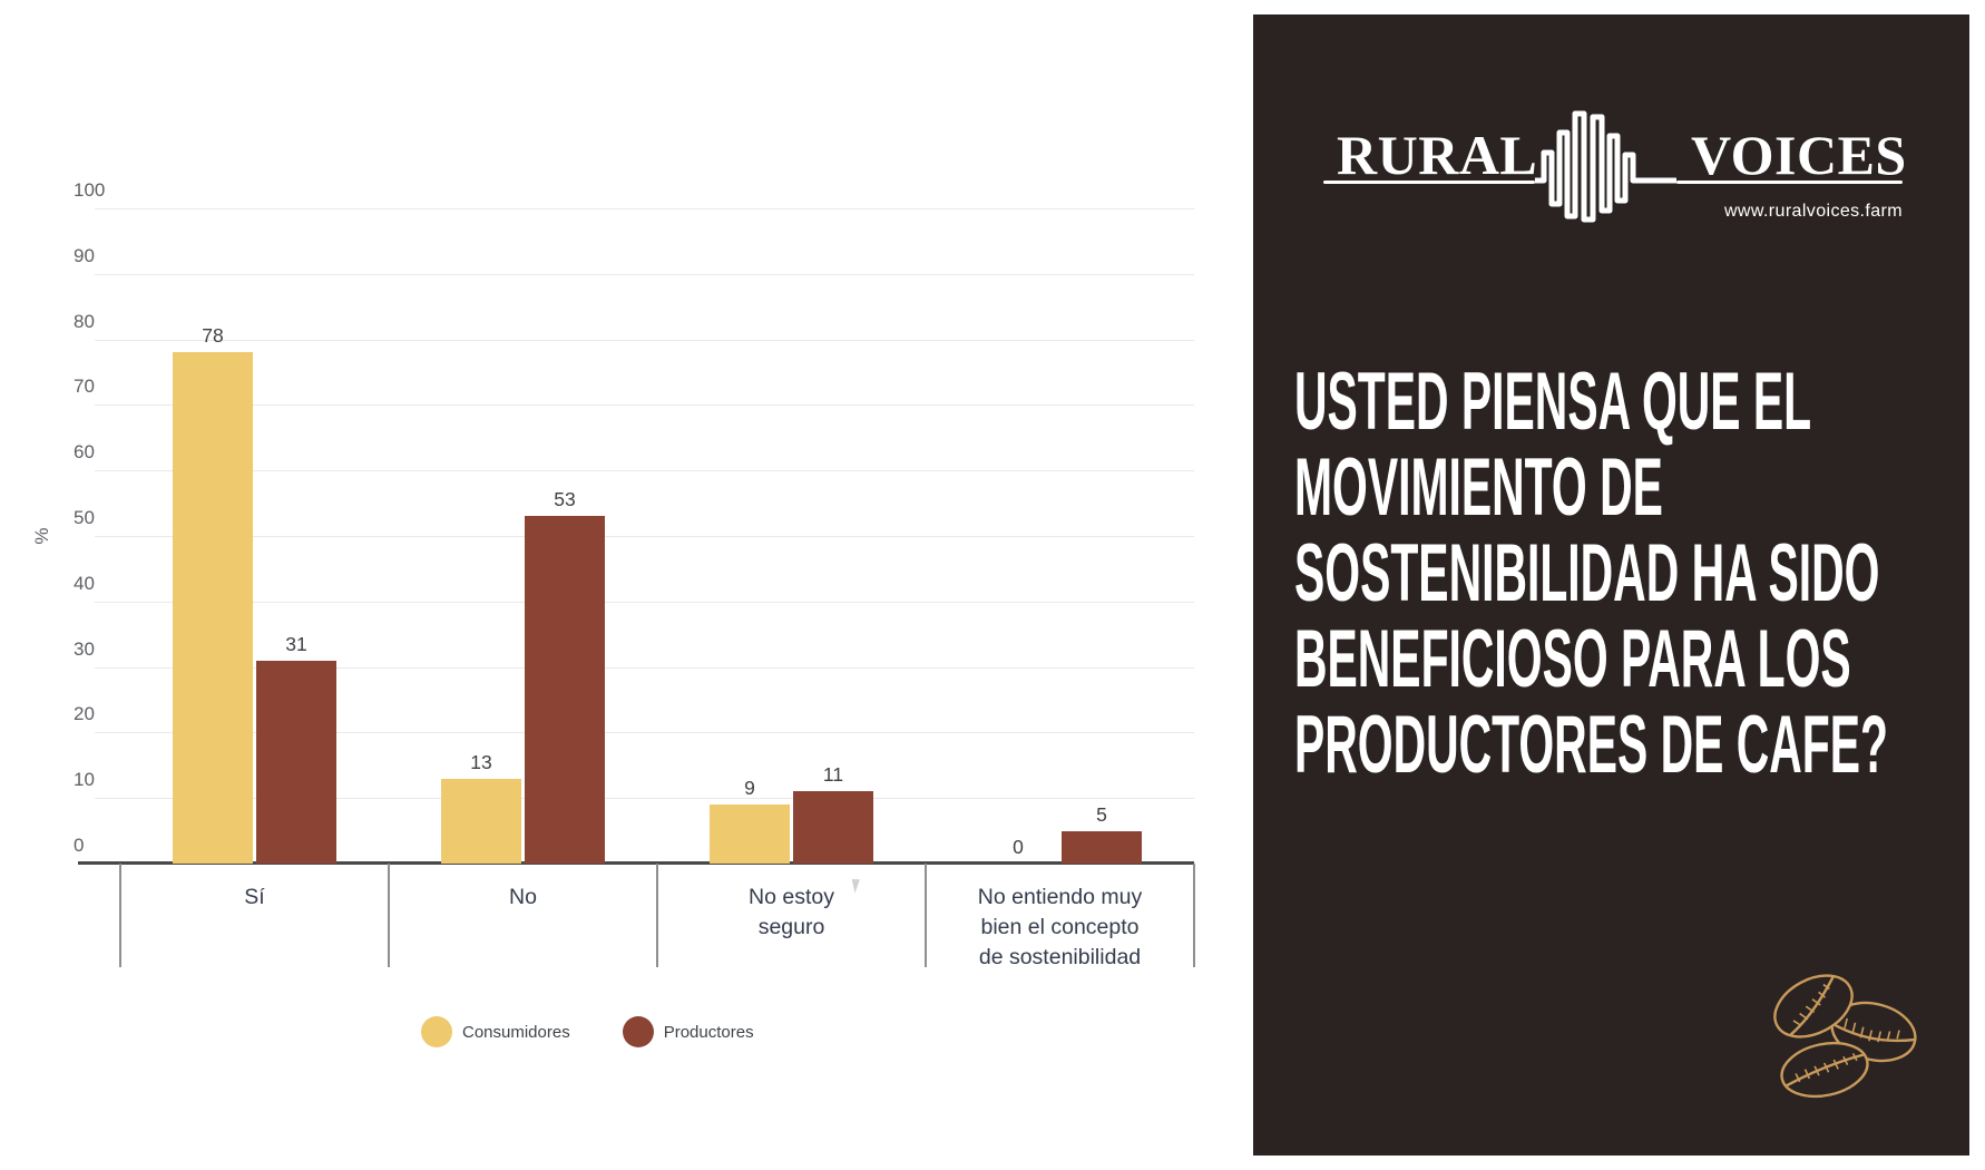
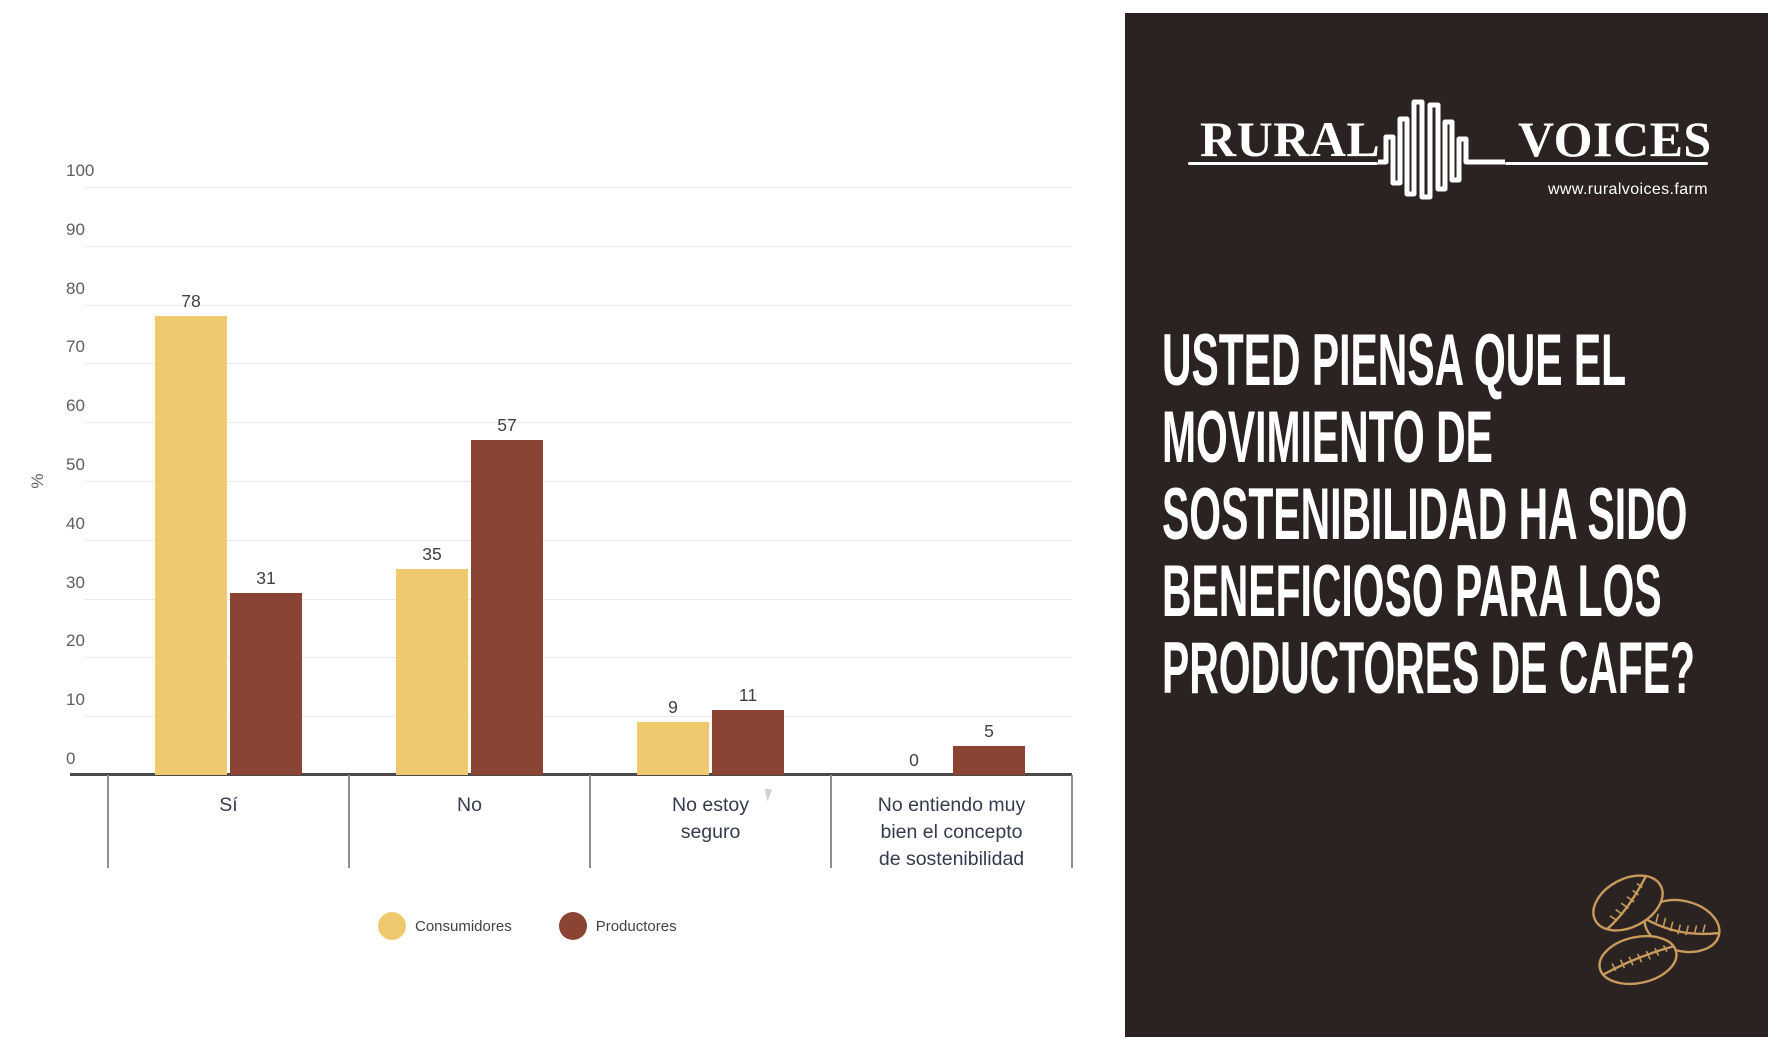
Consumidores/No: 13 -> 35
Productores/No: 53 -> 57
